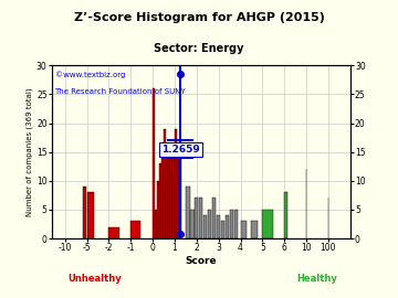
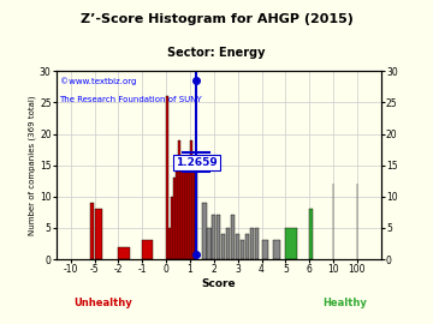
100: 7 -> 12
